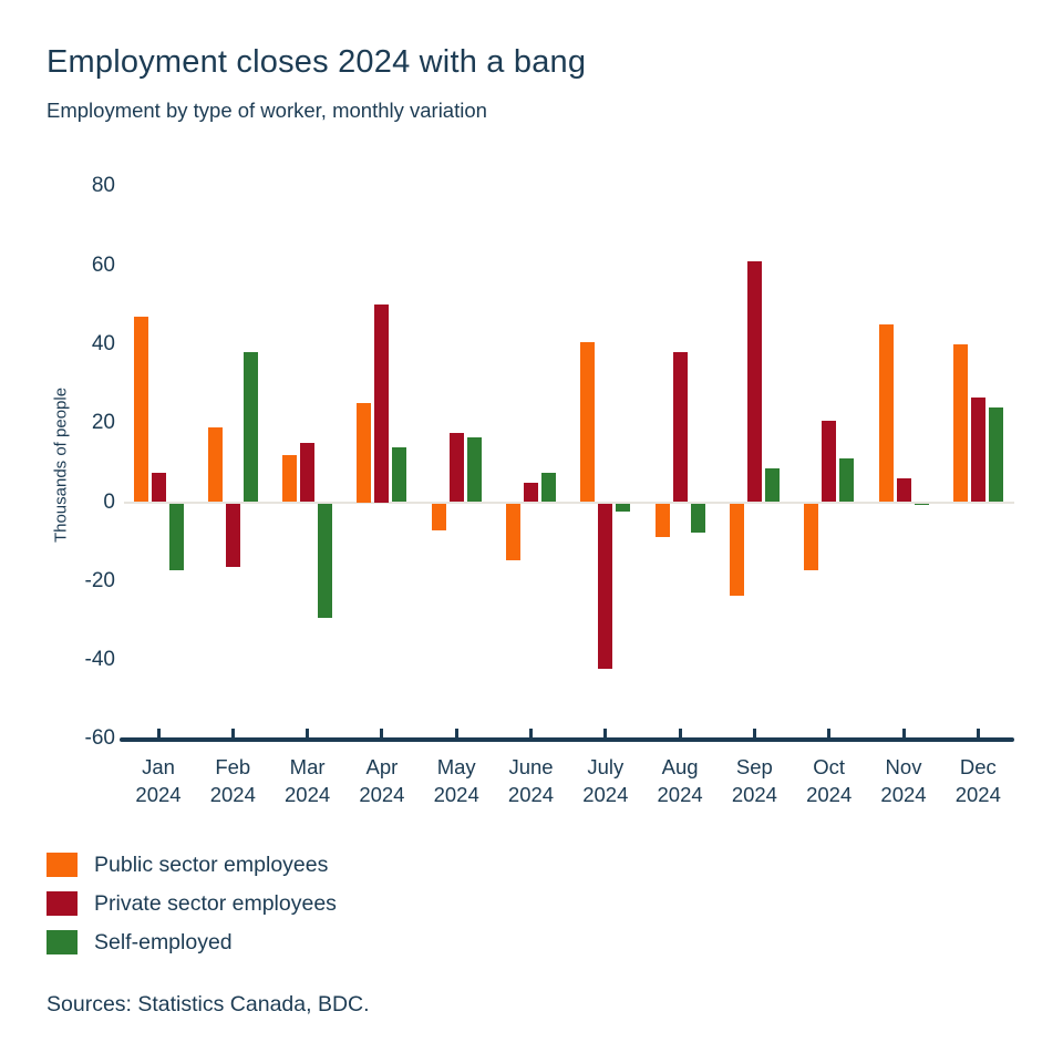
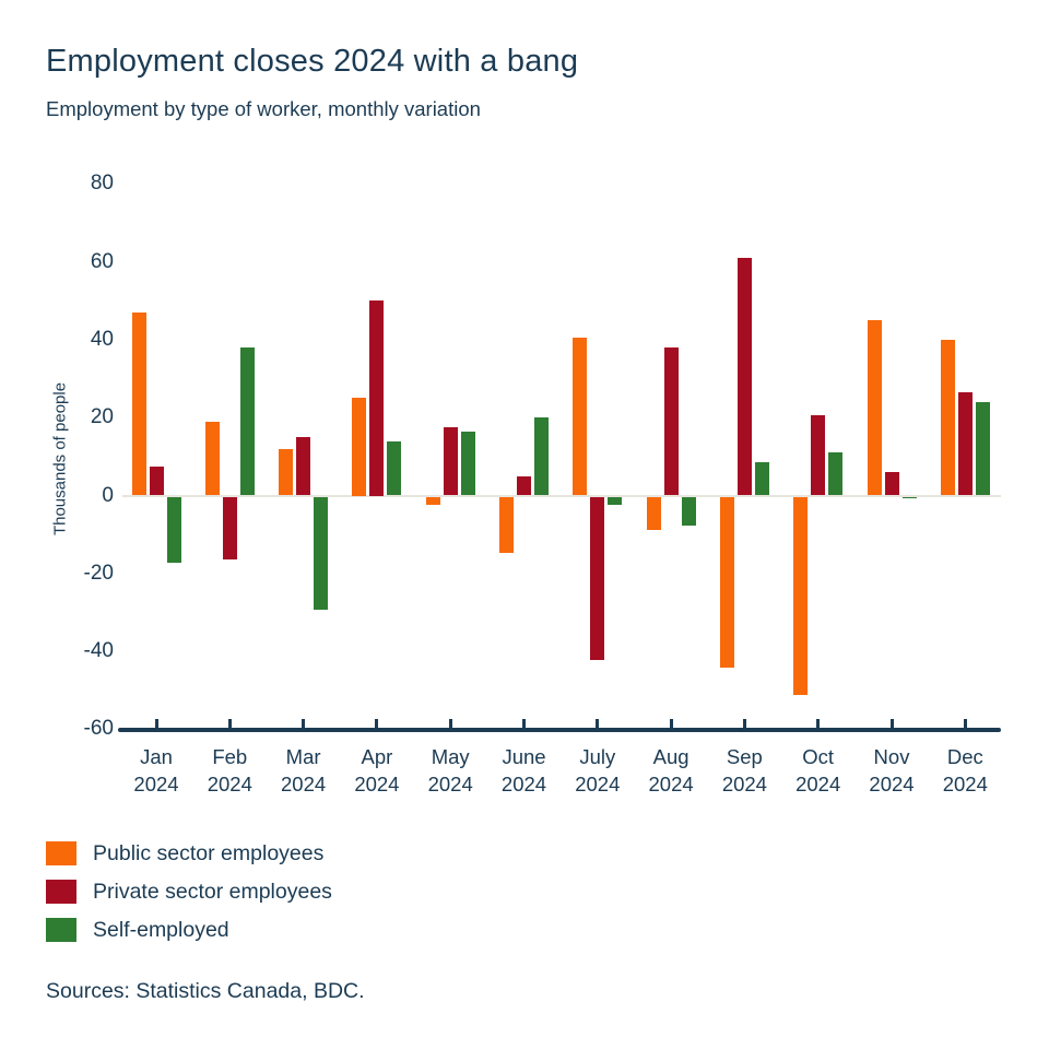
Public sector employees/May: -7 -> -2
Self-employed/June: 8 -> 20
Public sector employees/Sep: -24 -> -44
Public sector employees/Oct: -17 -> -51
